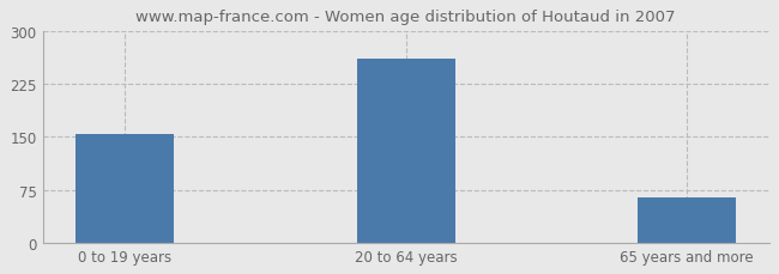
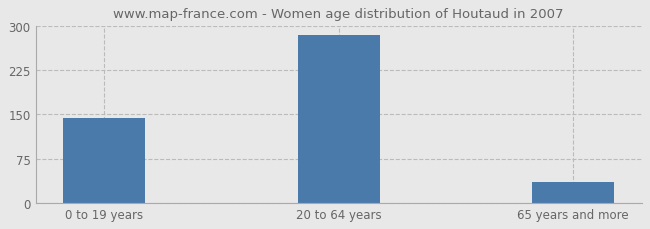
0 to 19 years: 154 -> 143
20 to 64 years: 260 -> 285
65 years and more: 64 -> 35
